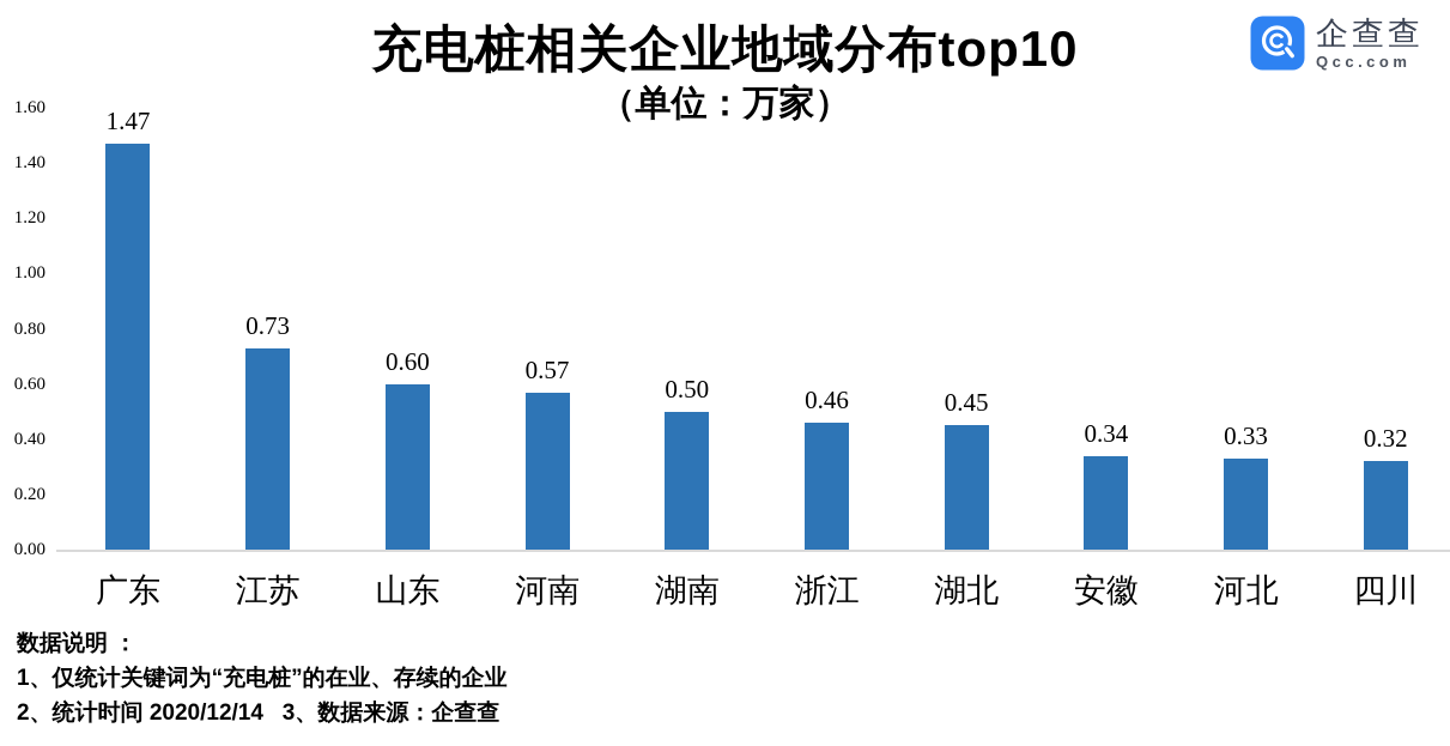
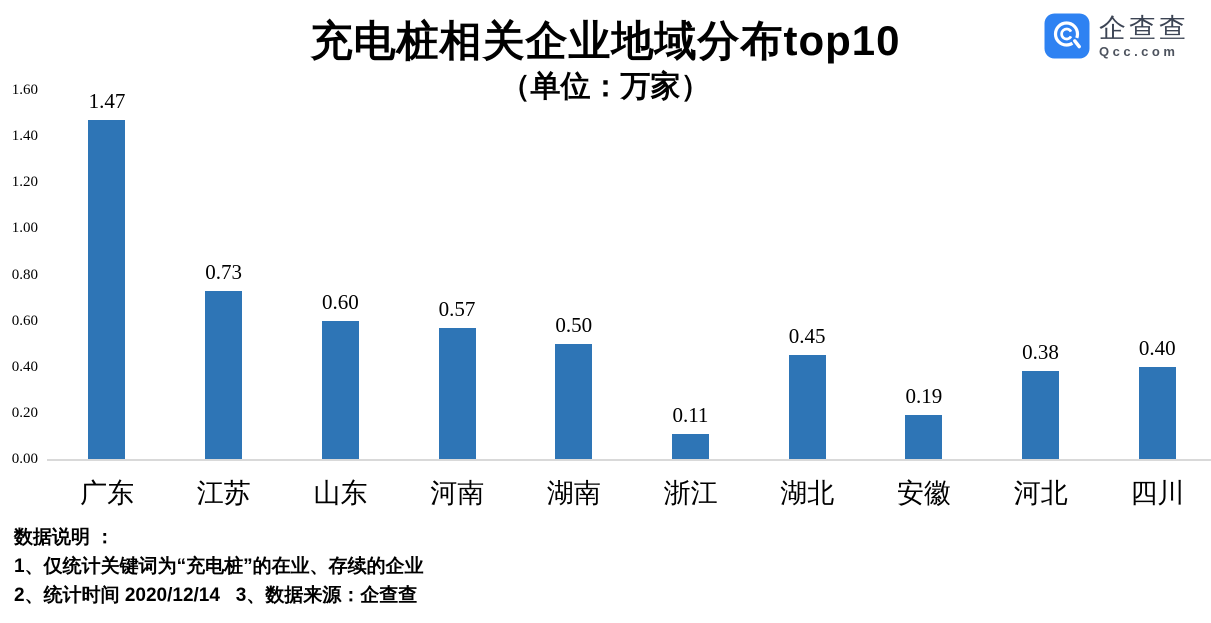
浙江: 0.46 -> 0.11
安徽: 0.34 -> 0.19
河北: 0.33 -> 0.38
四川: 0.32 -> 0.40
